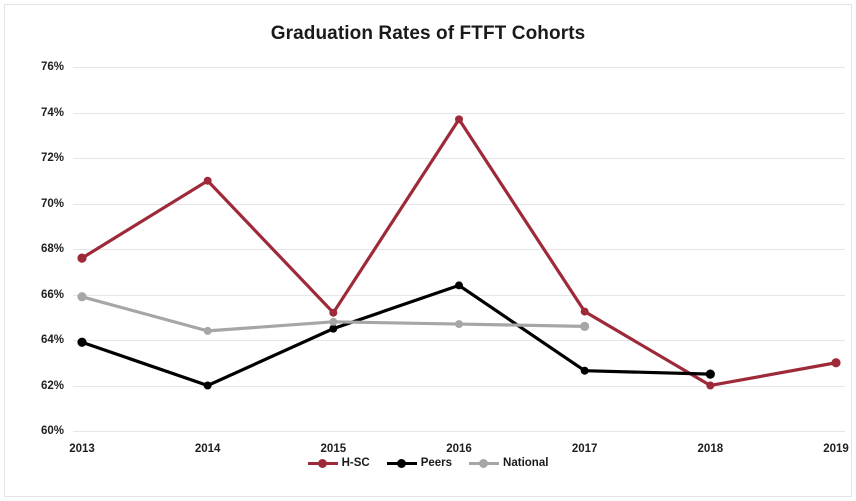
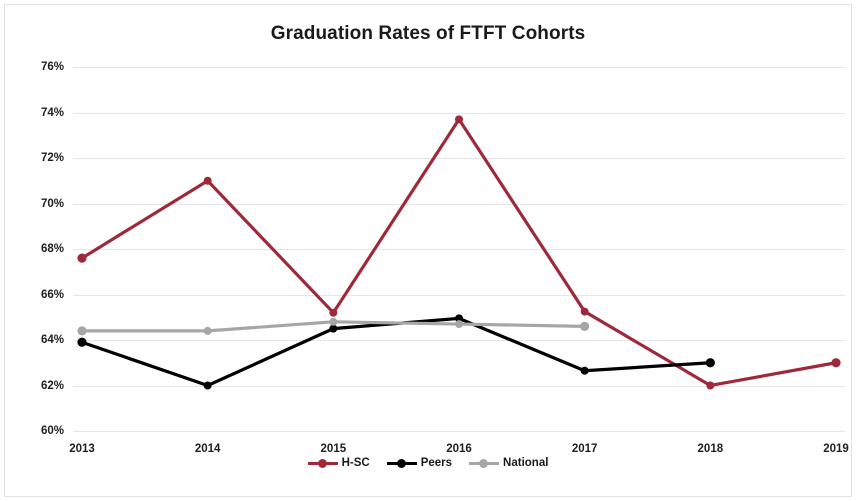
National/2013: 65.9% -> 64.4%
Peers/2016: 66.4% -> 65.0%
Peers/2018: 62.5% -> 63.0%
